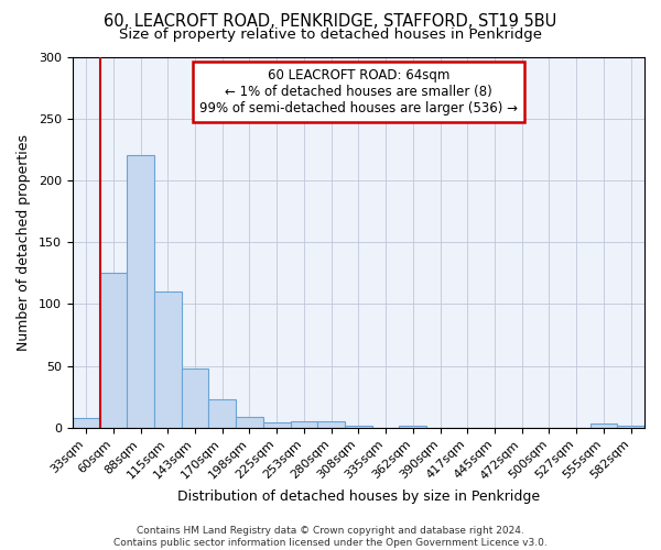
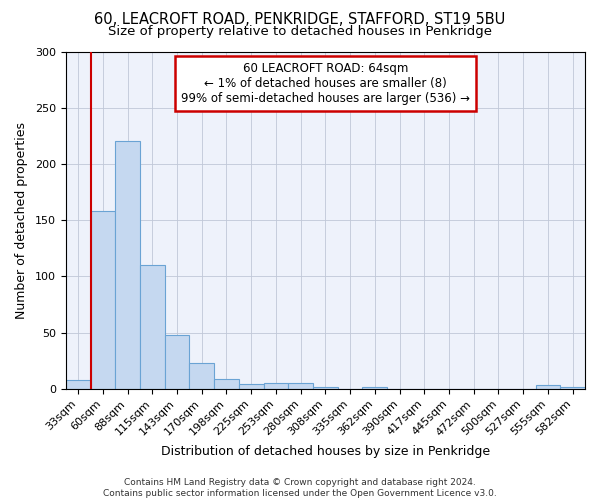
60sqm: 125 -> 158
